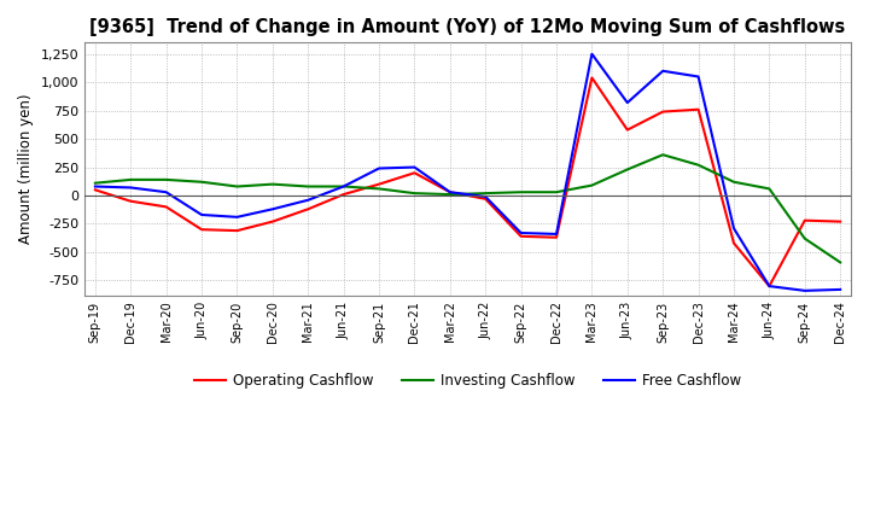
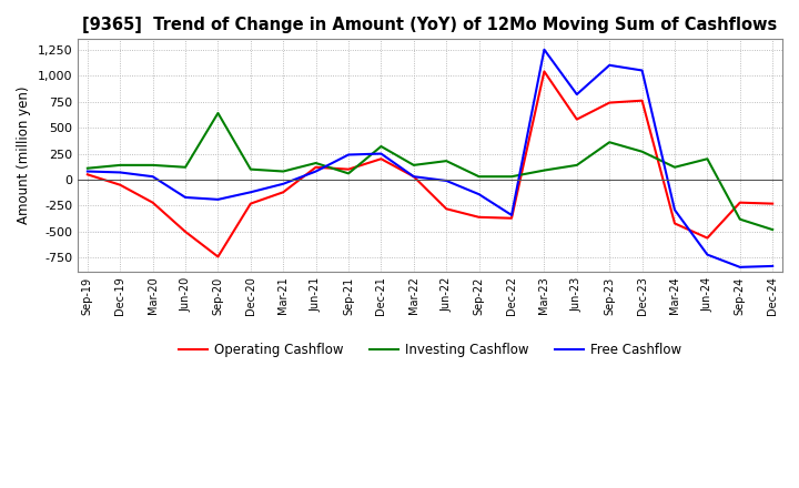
Operating Cashflow/Mar-20: -100 -> -220
Operating Cashflow/Jun-20: -300 -> -500
Operating Cashflow/Sep-20: -310 -> -740
Investing Cashflow/Sep-20: 80 -> 640
Operating Cashflow/Jun-21: 10 -> 120
Investing Cashflow/Jun-21: 80 -> 160
Investing Cashflow/Dec-21: 20 -> 320
Investing Cashflow/Mar-22: 10 -> 140
Operating Cashflow/Jun-22: -30 -> -280
Investing Cashflow/Jun-22: 20 -> 180
Free Cashflow/Sep-22: -330 -> -140
Investing Cashflow/Jun-23: 230 -> 140
Operating Cashflow/Jun-24: -800 -> -560
Investing Cashflow/Jun-24: 60 -> 200
Free Cashflow/Jun-24: -800 -> -720
Investing Cashflow/Dec-24: -590 -> -480
